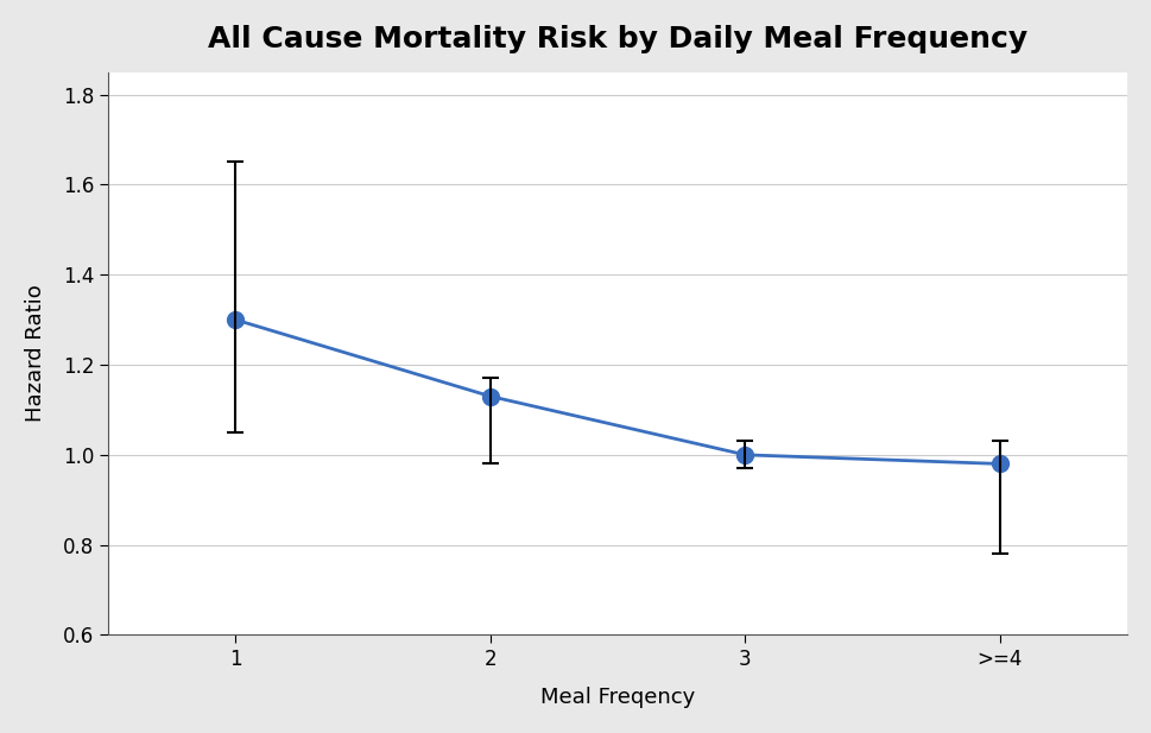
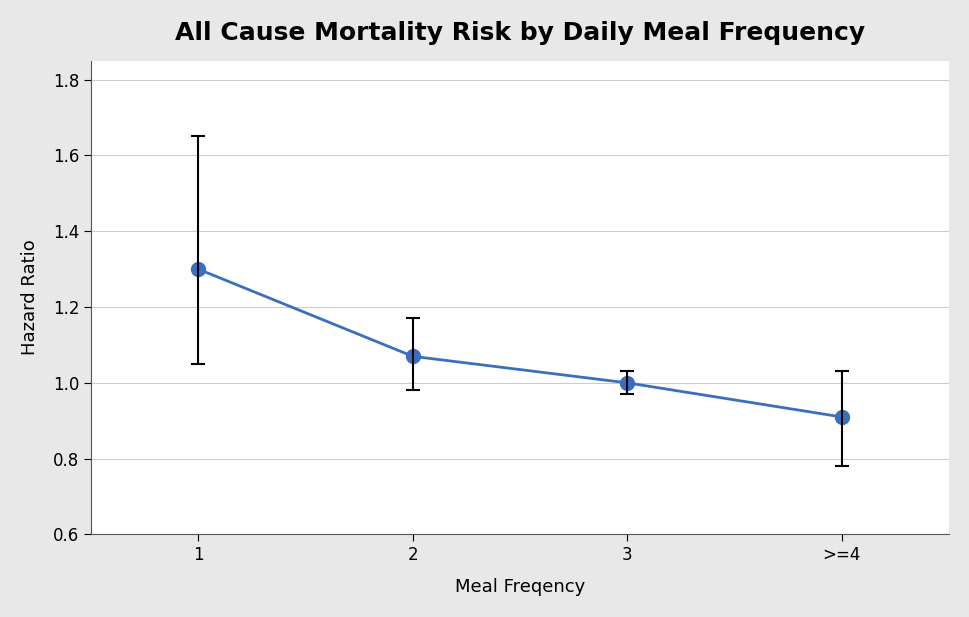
2: 1.13 -> 1.07
>=4: 0.98 -> 0.91
